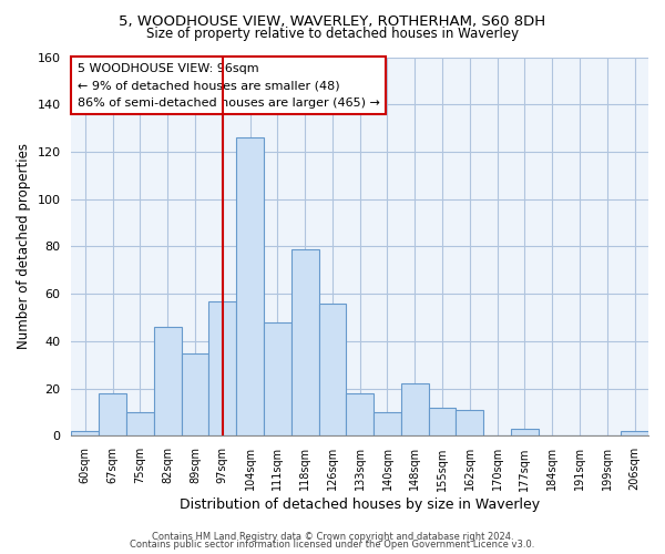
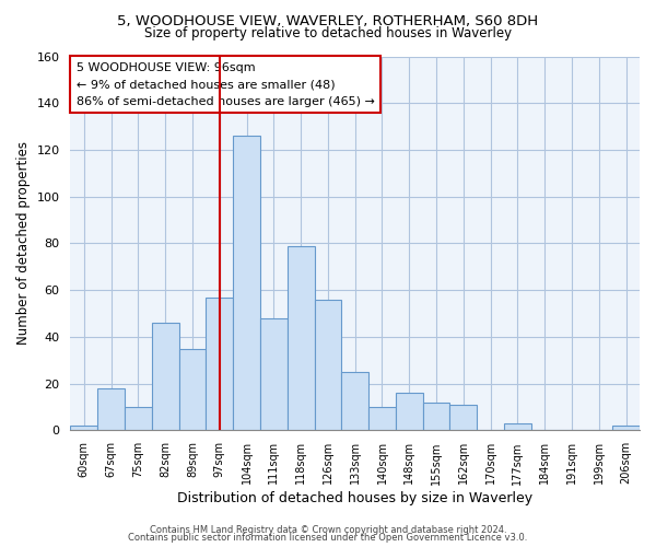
133sqm: 18 -> 25
148sqm: 22 -> 16
